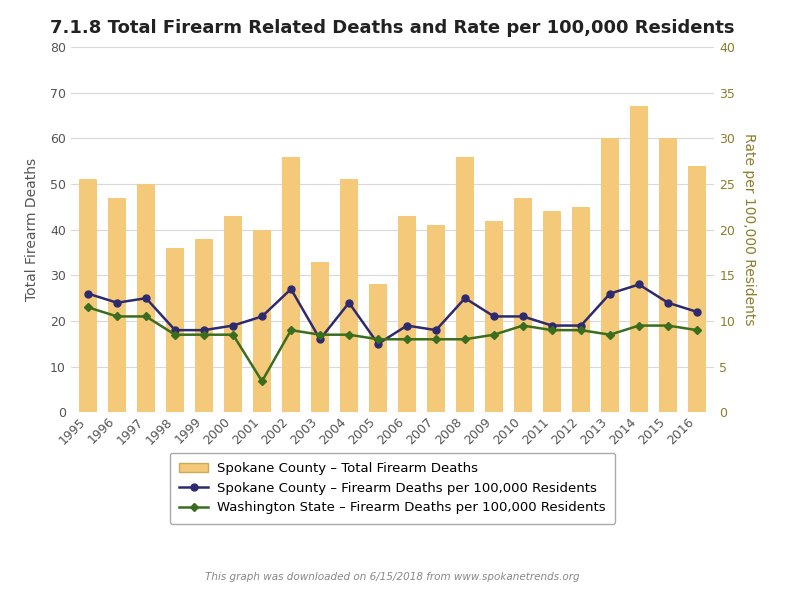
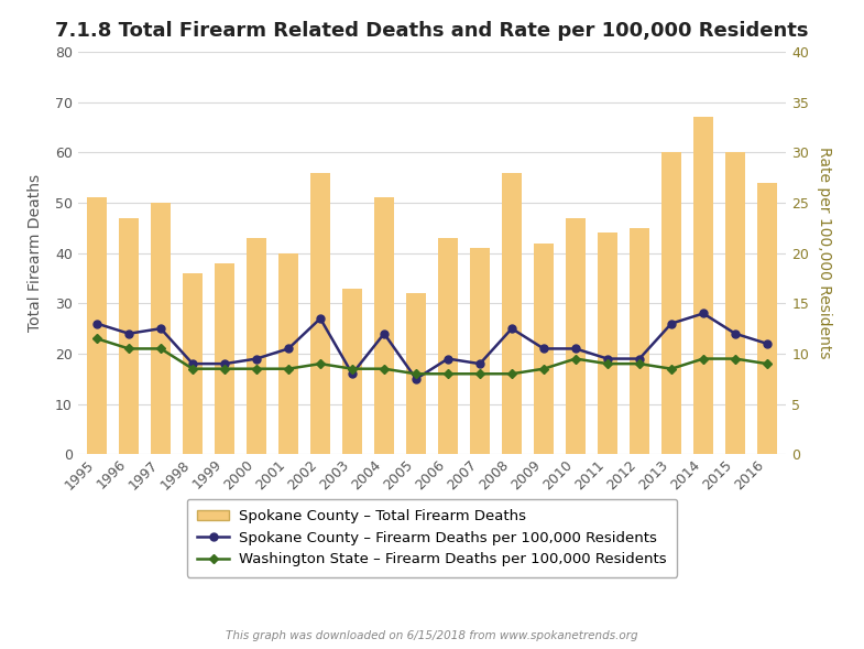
Washington State – Firearm Deaths per 100,000 Residents/2001: 3.4 -> 8.5
Spokane County – Total Firearm Deaths/2005: 28 -> 32
